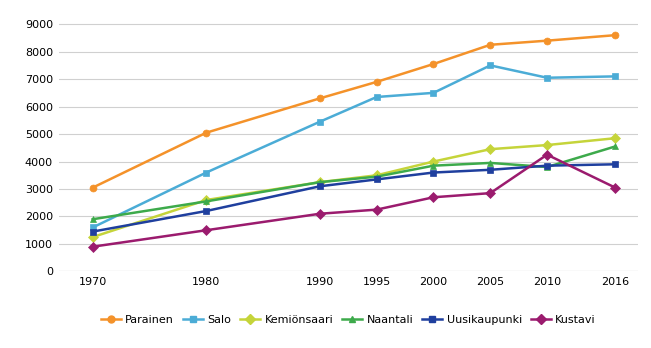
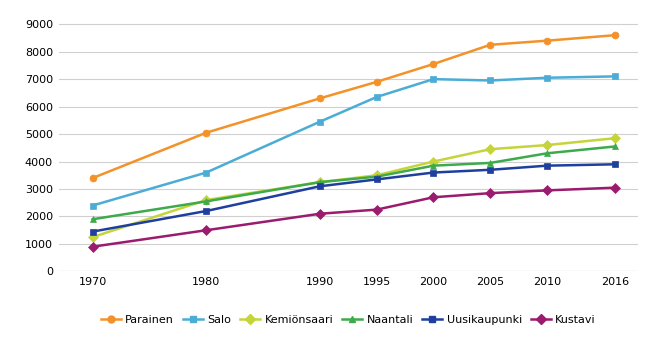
Parainen/1970: 3050 -> 3400
Salo/1970: 1600 -> 2400
Salo/2000: 6500 -> 7000
Salo/2005: 7500 -> 6950
Naantali/2010: 3800 -> 4300
Kustavi/2010: 4250 -> 2950
